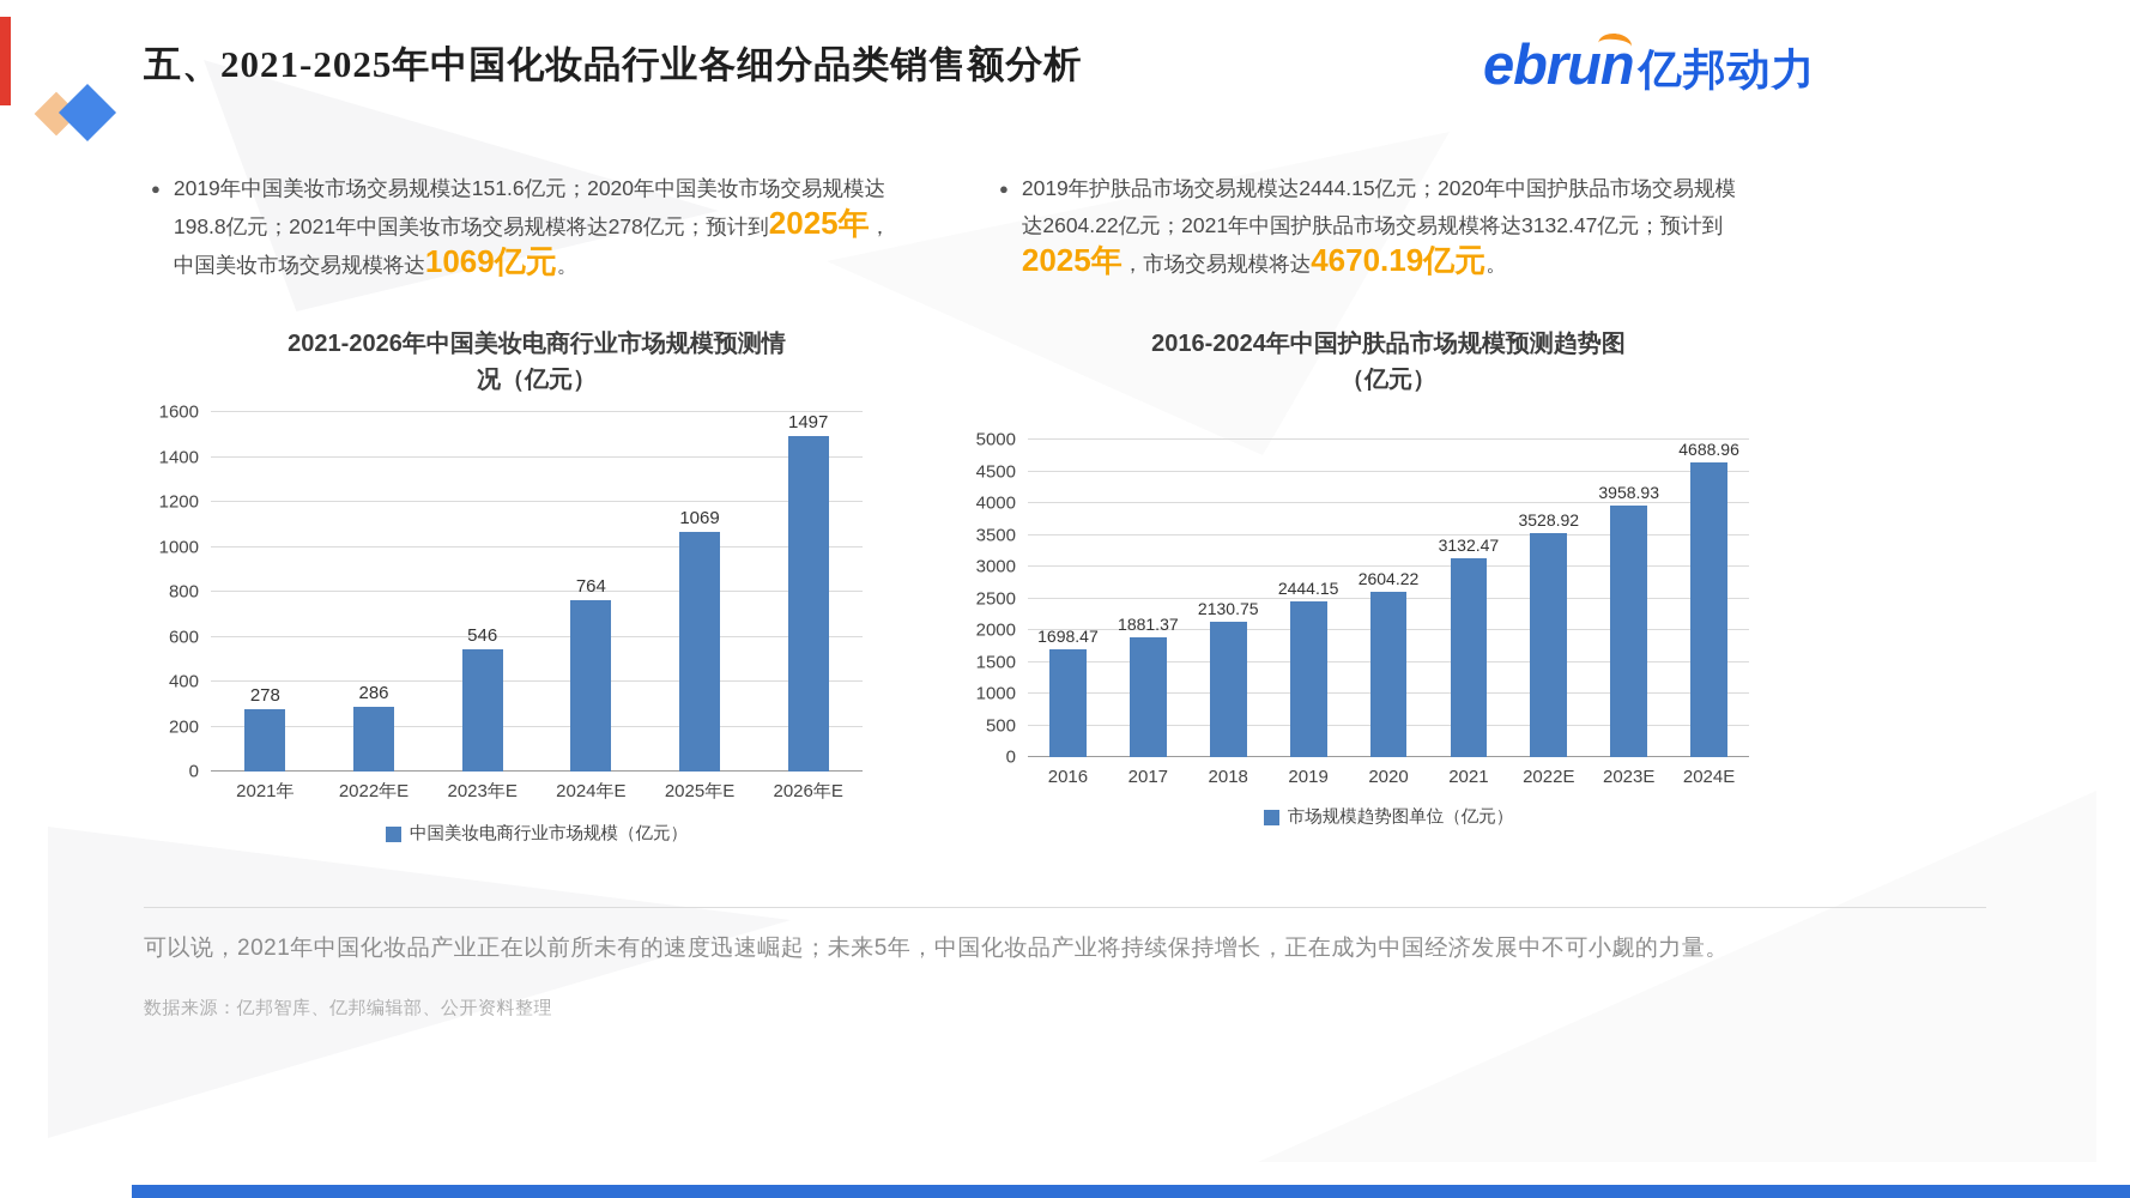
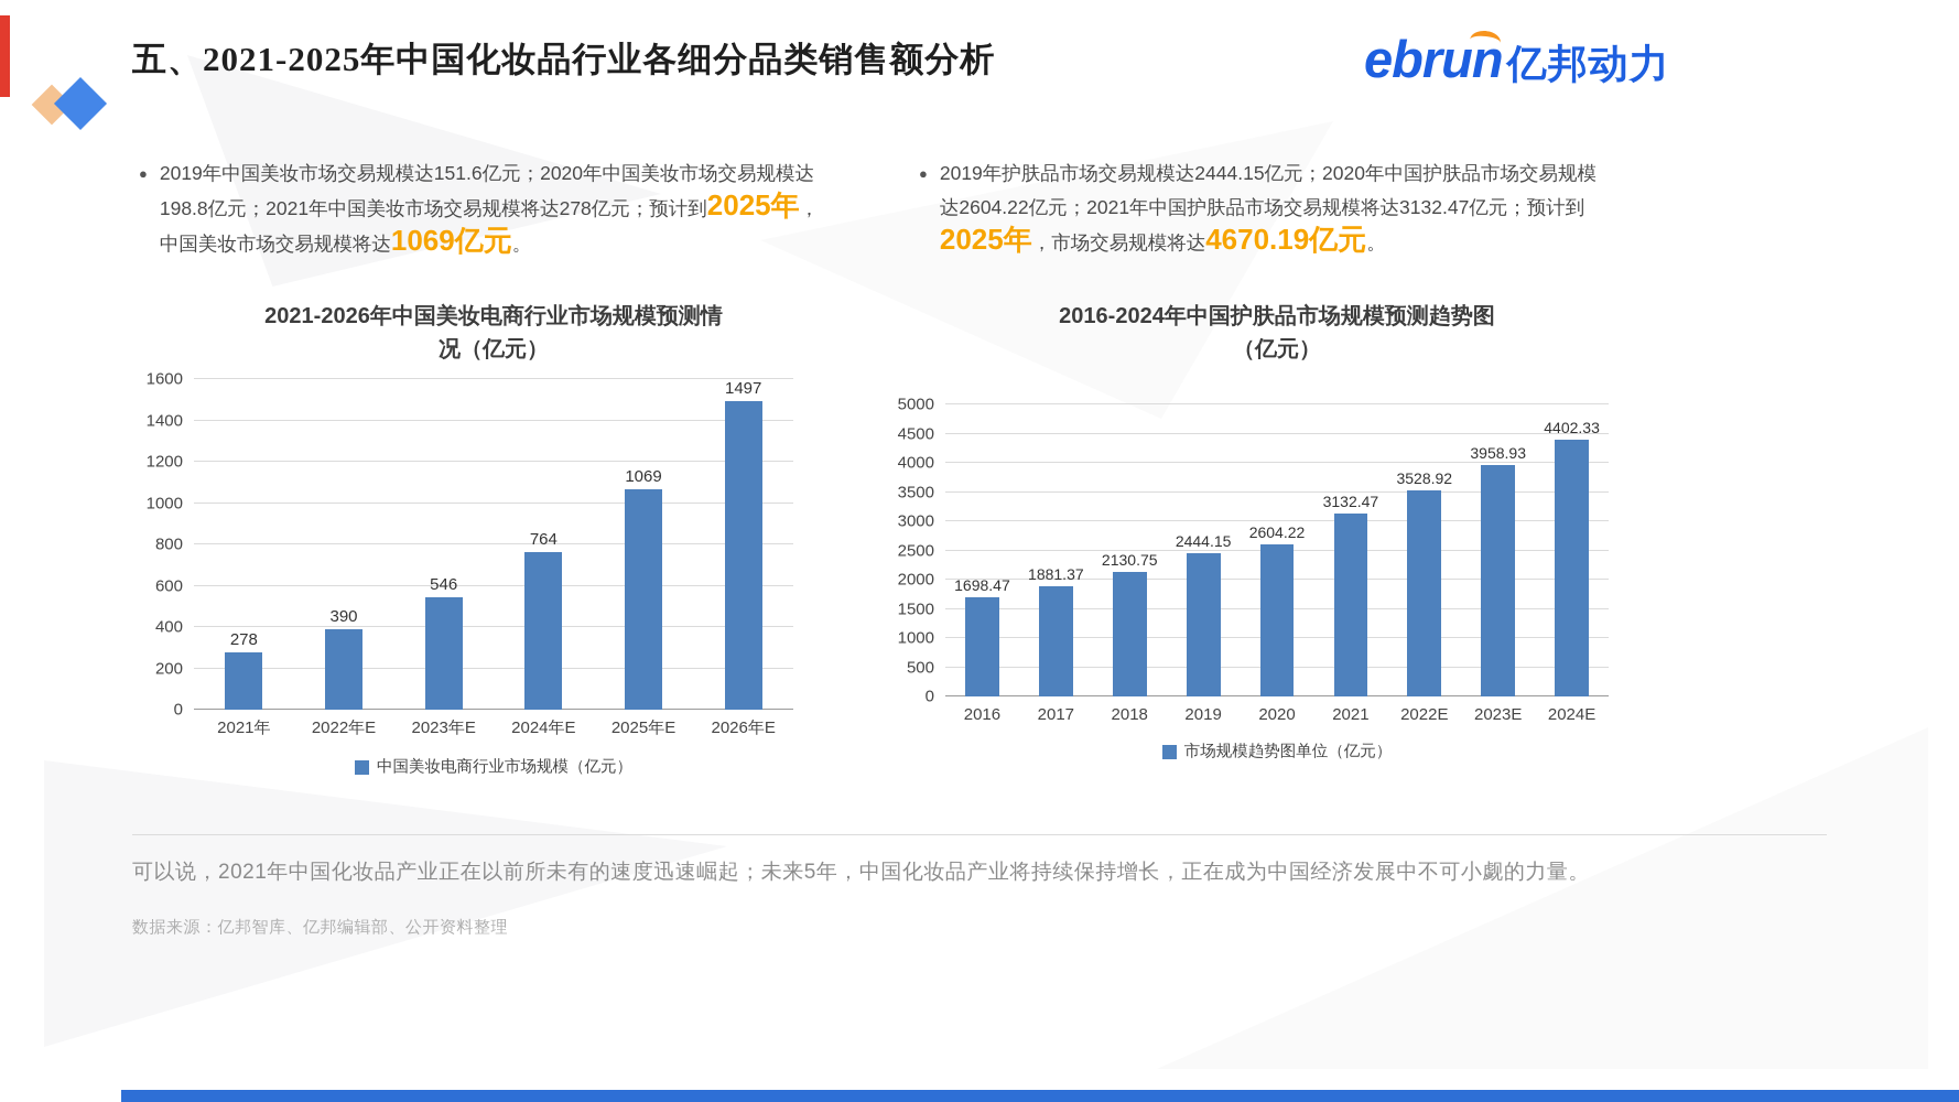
2021-2026年中国美妆电商行业市场规模预测情况（亿元）/2022年E: 286 -> 390
2016-2024年中国护肤品市场规模预测趋势图（亿元）/2024E: 4688.96 -> 4402.33
